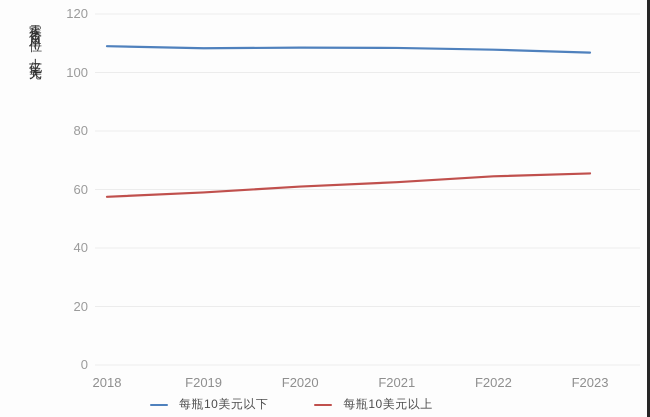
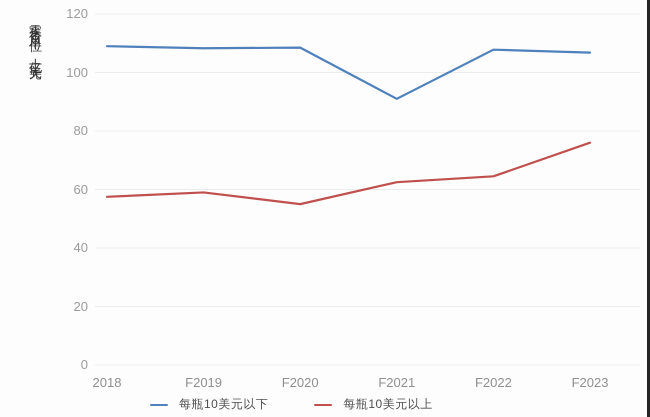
每瓶10美元以上/F2020: 61 -> 55
每瓶10美元以下/F2021: 108 -> 91
每瓶10美元以上/F2023: 66 -> 76
